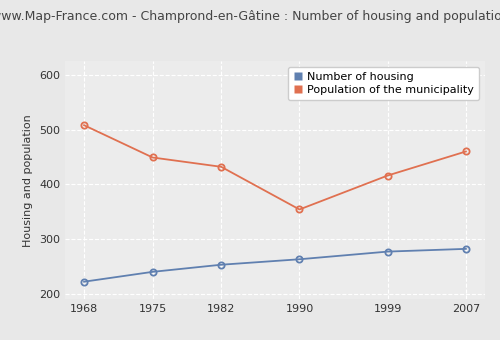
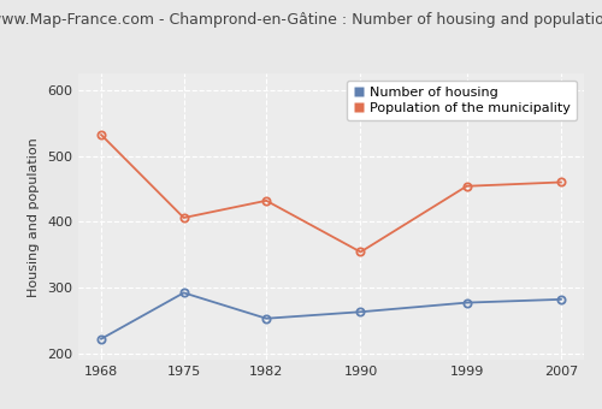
Population of the municipality/1968: 508 -> 532
Number of housing/1975: 240 -> 292
Population of the municipality/1975: 449 -> 406
Population of the municipality/1999: 416 -> 454
